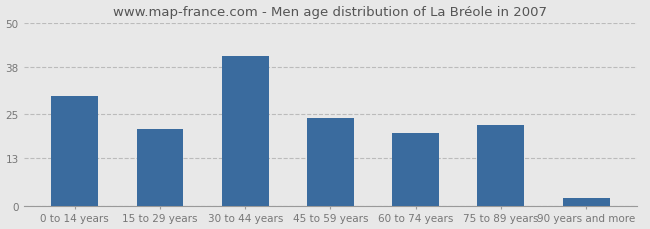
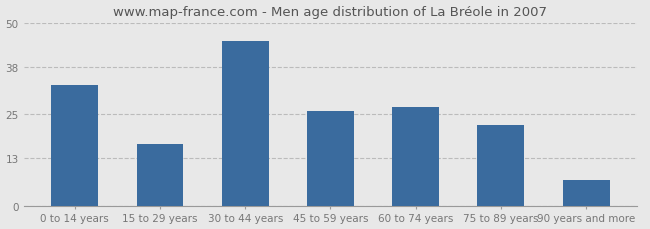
0 to 14 years: 30 -> 33
15 to 29 years: 21 -> 17
30 to 44 years: 41 -> 45
45 to 59 years: 24 -> 26
60 to 74 years: 20 -> 27
90 years and more: 2 -> 7
